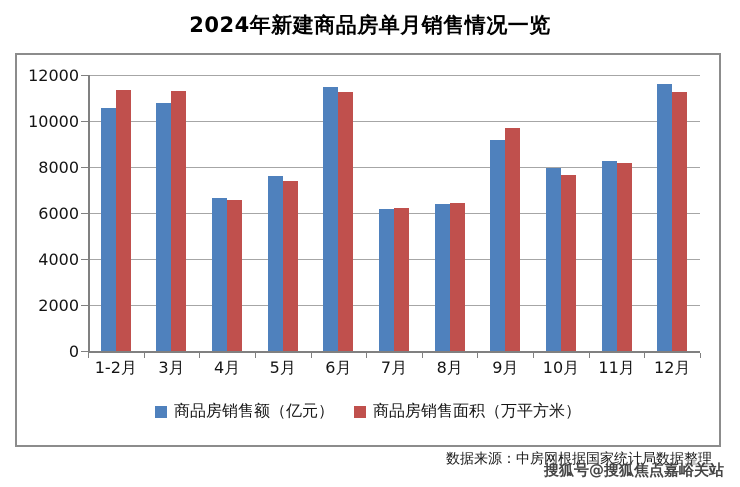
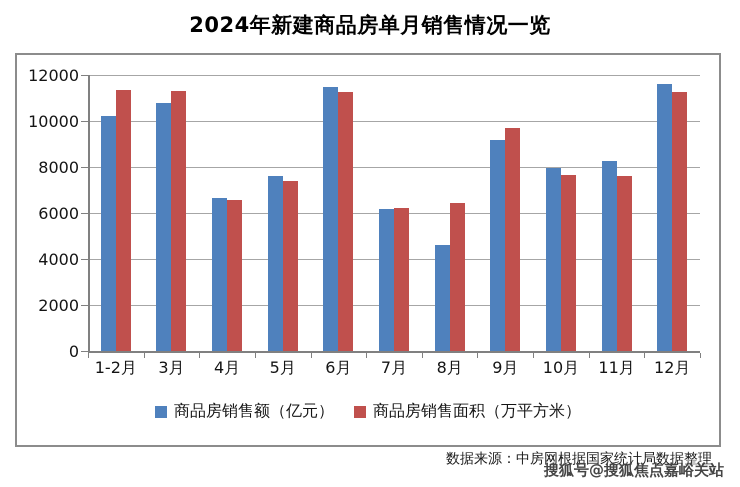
商品房销售额（亿元）/1-2月: 10600 -> 10200
商品房销售额（亿元）/8月: 6400 -> 4600
商品房销售面积（万平方米）/11月: 8200 -> 7600
